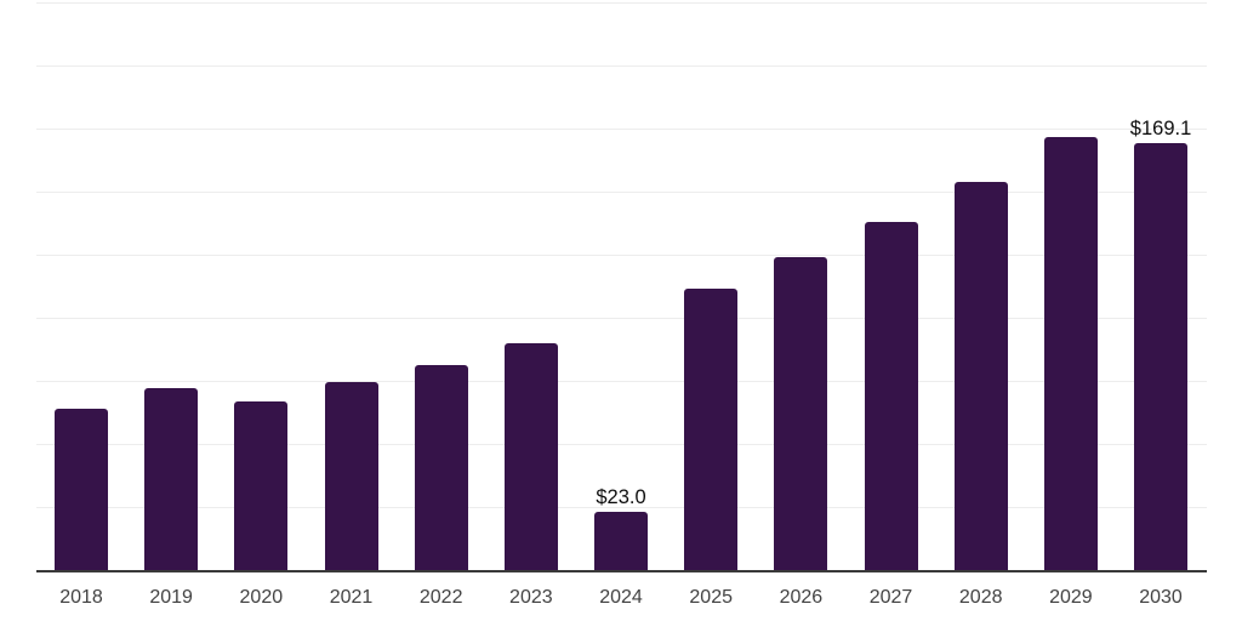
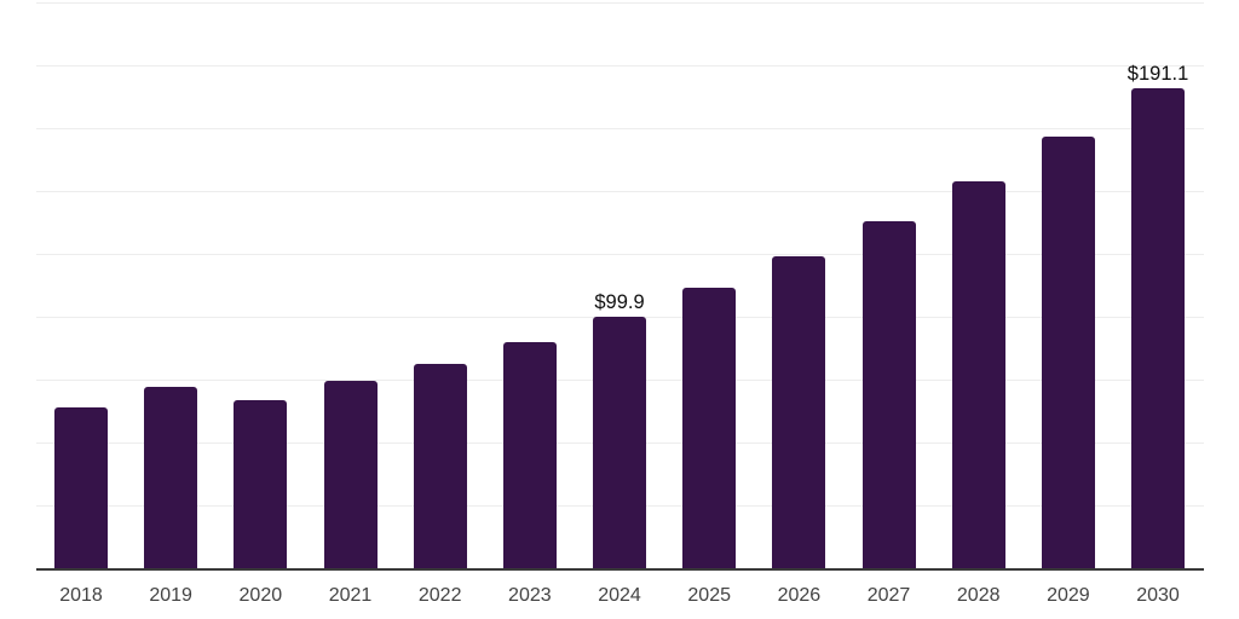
2024: $23.0 -> $99.9
2030: $169.1 -> $191.1
